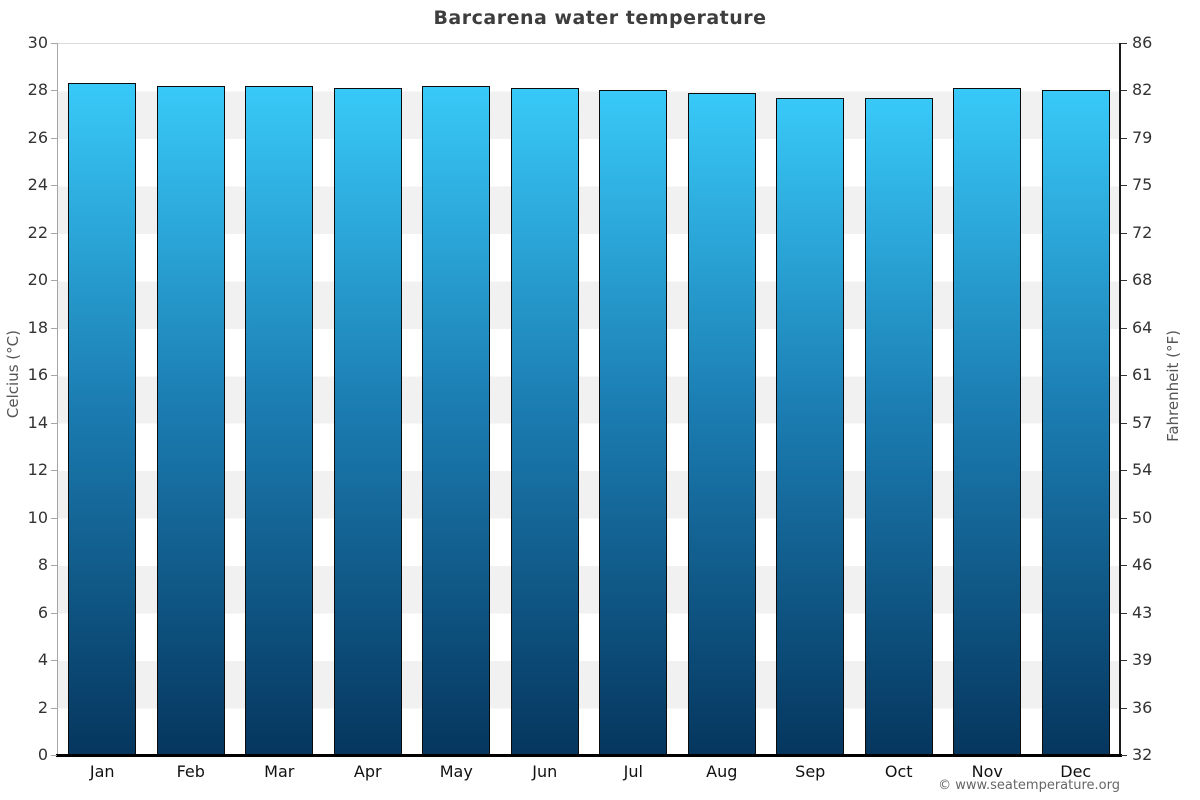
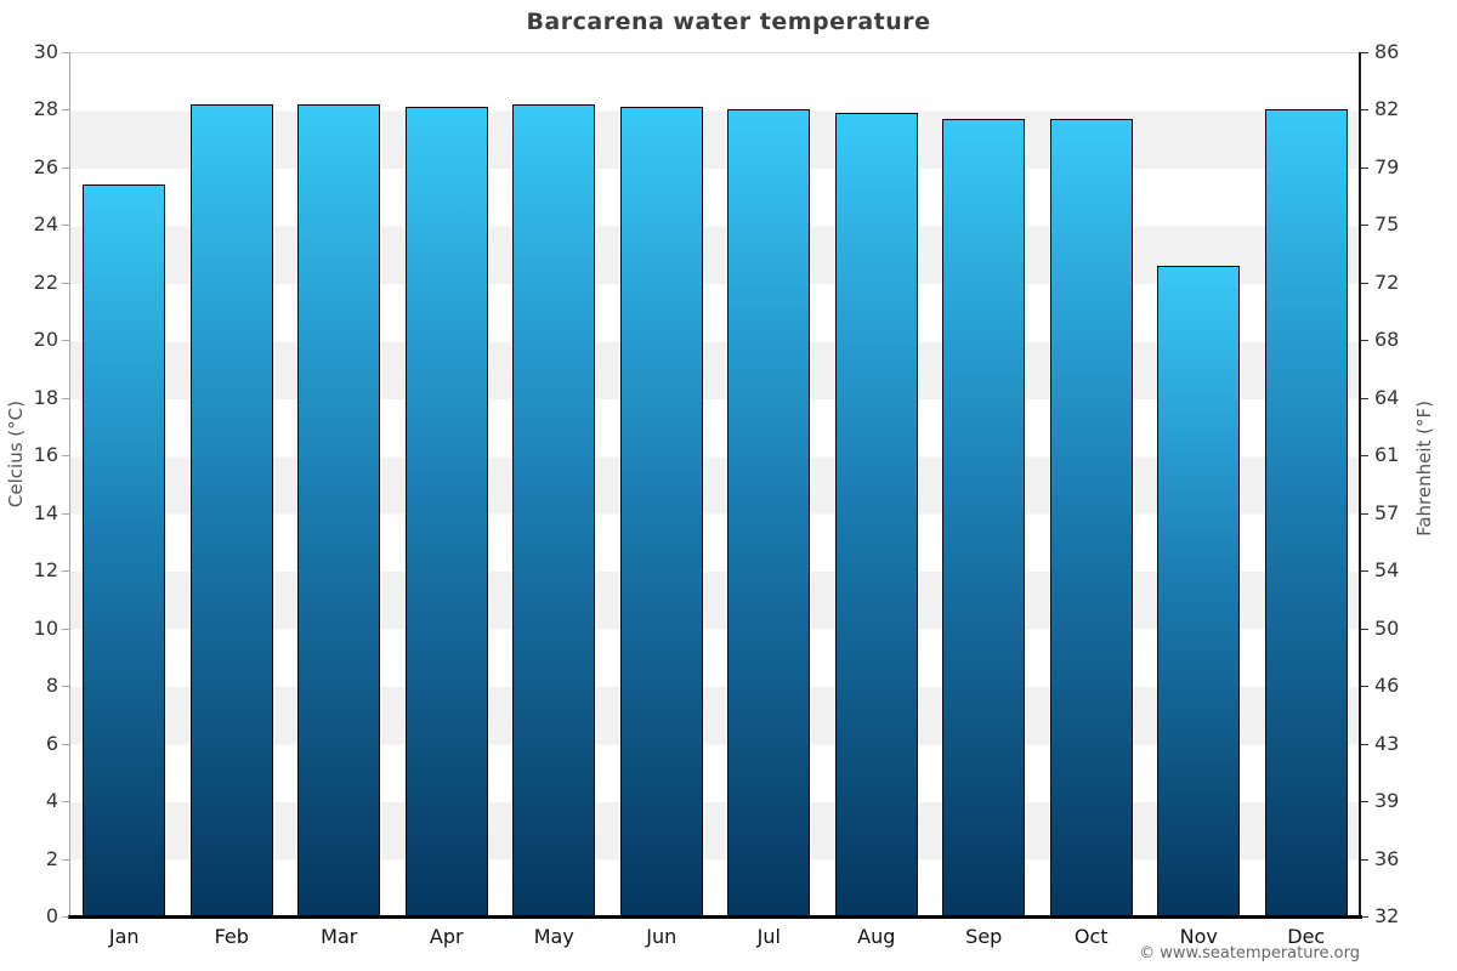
Jan: 28.3 -> 25.4
Nov: 28.1 -> 22.6
